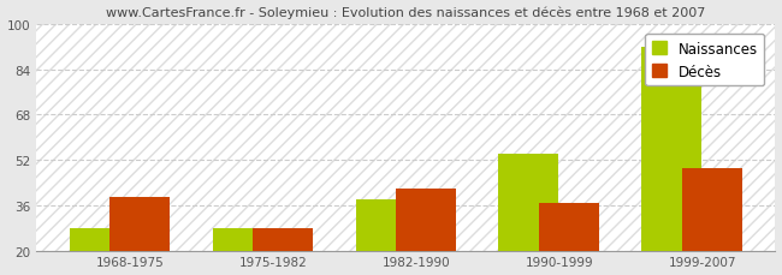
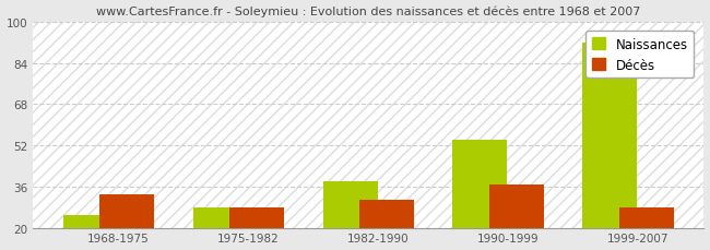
Naissances/1968-1975: 28 -> 25
Décès/1968-1975: 39 -> 33
Décès/1982-1990: 42 -> 31
Décès/1999-2007: 49 -> 28
